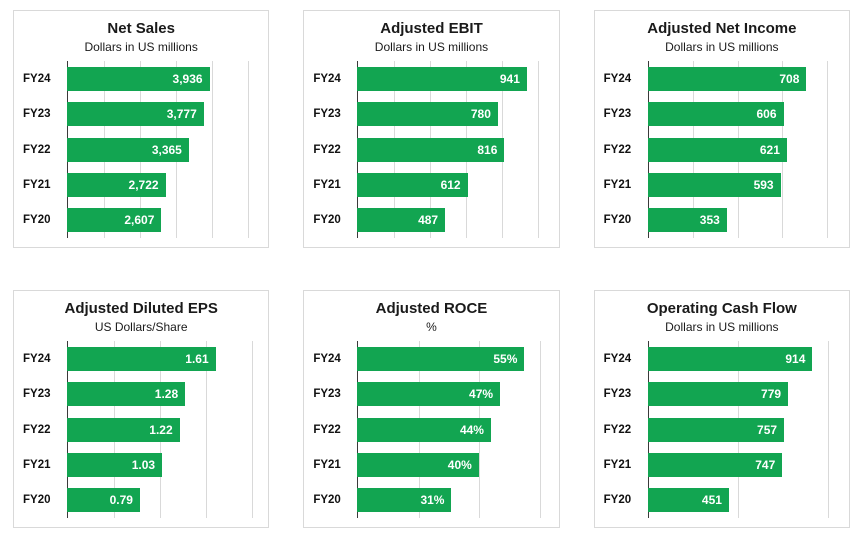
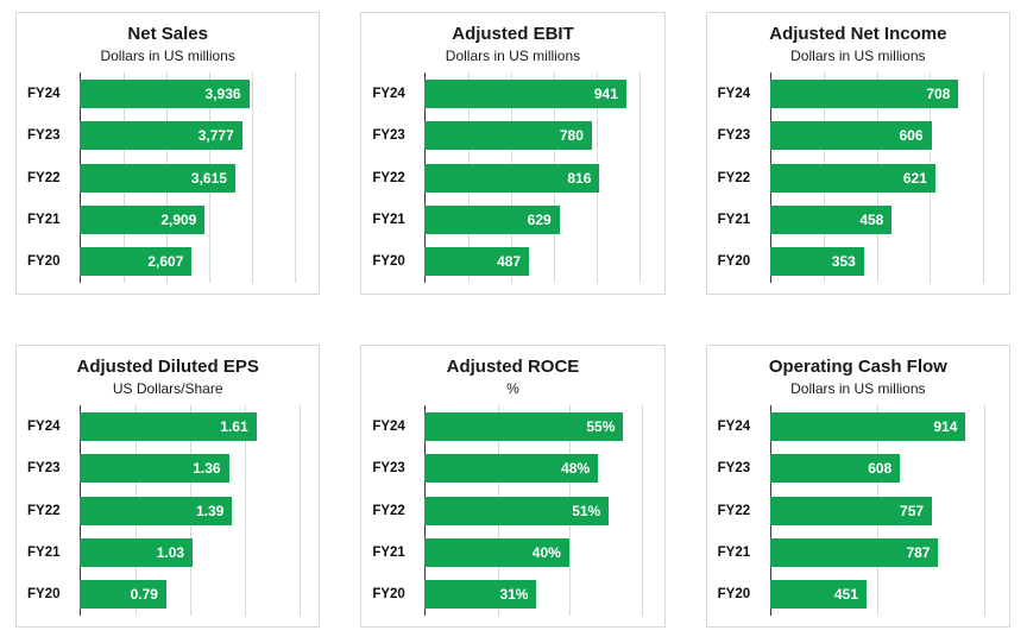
Net Sales/FY22: 3,365 -> 3,615
Net Sales/FY21: 2,722 -> 2,909
Adjusted EBIT/FY21: 612 -> 629
Adjusted Net Income/FY21: 593 -> 458
Adjusted Diluted EPS/FY23: 1.28 -> 1.36
Adjusted Diluted EPS/FY22: 1.22 -> 1.39
Adjusted ROCE/FY23: 47% -> 48%
Adjusted ROCE/FY22: 44% -> 51%
Operating Cash Flow/FY23: 779 -> 608
Operating Cash Flow/FY21: 747 -> 787
